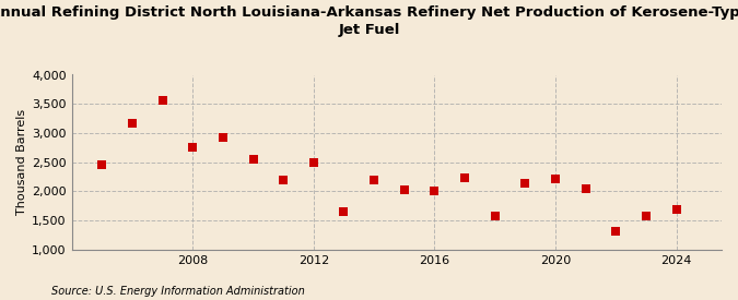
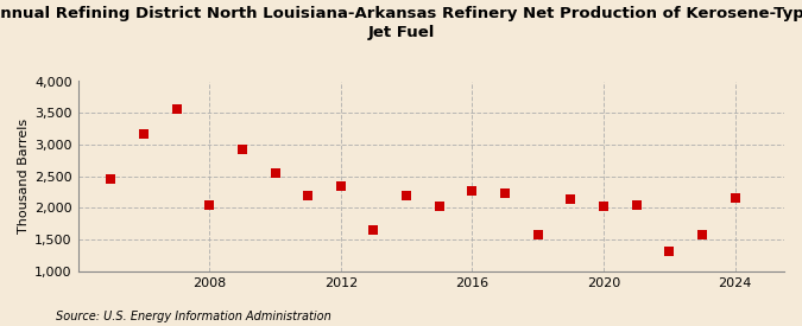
2008: 2,760 -> 2,040
2012: 2,490 -> 2,340
2016: 2,000 -> 2,260
2020: 2,220 -> 2,020
2024: 1,690 -> 2,160
